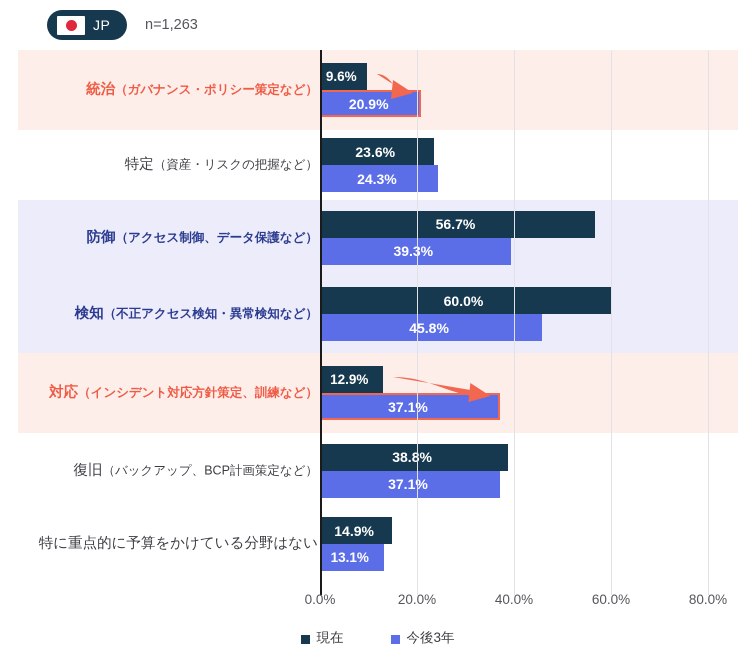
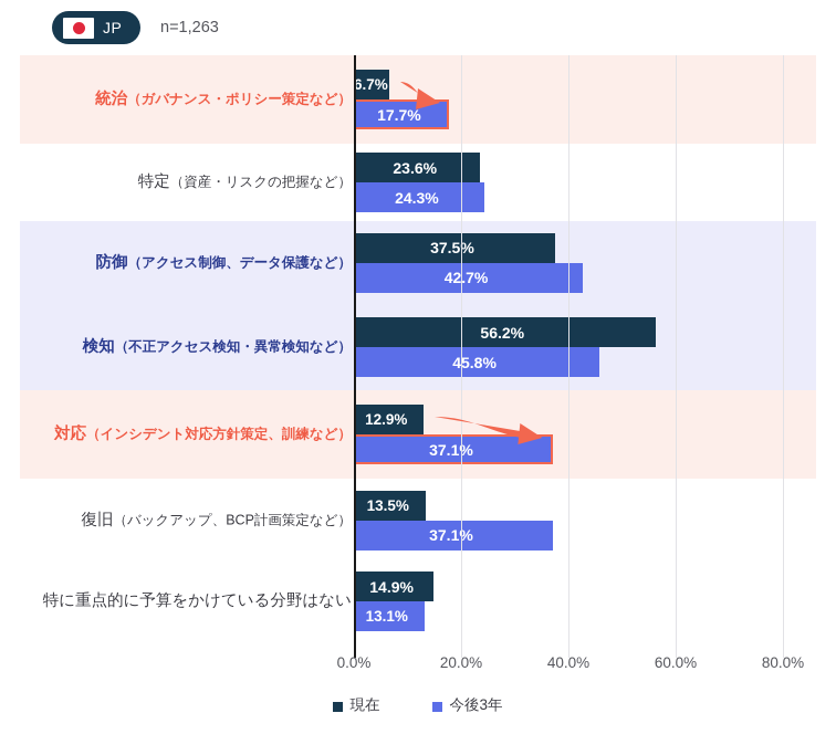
現在/統治（ガバナンス・ポリシー策定など）: 9.6% -> 6.7%
今後3年/統治（ガバナンス・ポリシー策定など）: 20.9% -> 17.7%
現在/防御（アクセス制御、データ保護など）: 56.7% -> 37.5%
今後3年/防御（アクセス制御、データ保護など）: 39.3% -> 42.7%
現在/検知（不正アクセス検知・異常検知など）: 60.0% -> 56.2%
現在/復旧（バックアップ、BCP計画策定など）: 38.8% -> 13.5%
